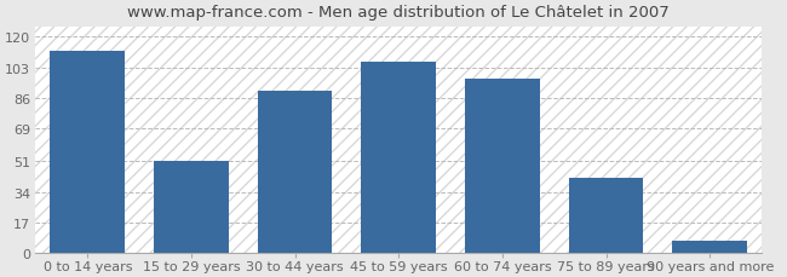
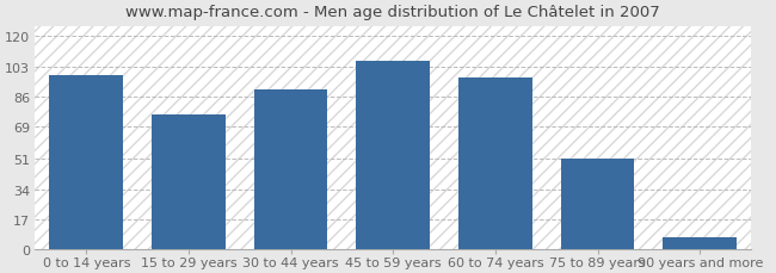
0 to 14 years: 112 -> 98
15 to 29 years: 51 -> 76
75 to 89 years: 42 -> 51
